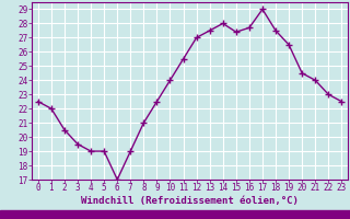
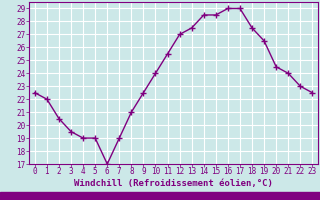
14: 28.0 -> 28.5
15: 27.4 -> 28.5
16: 27.7 -> 29.0
